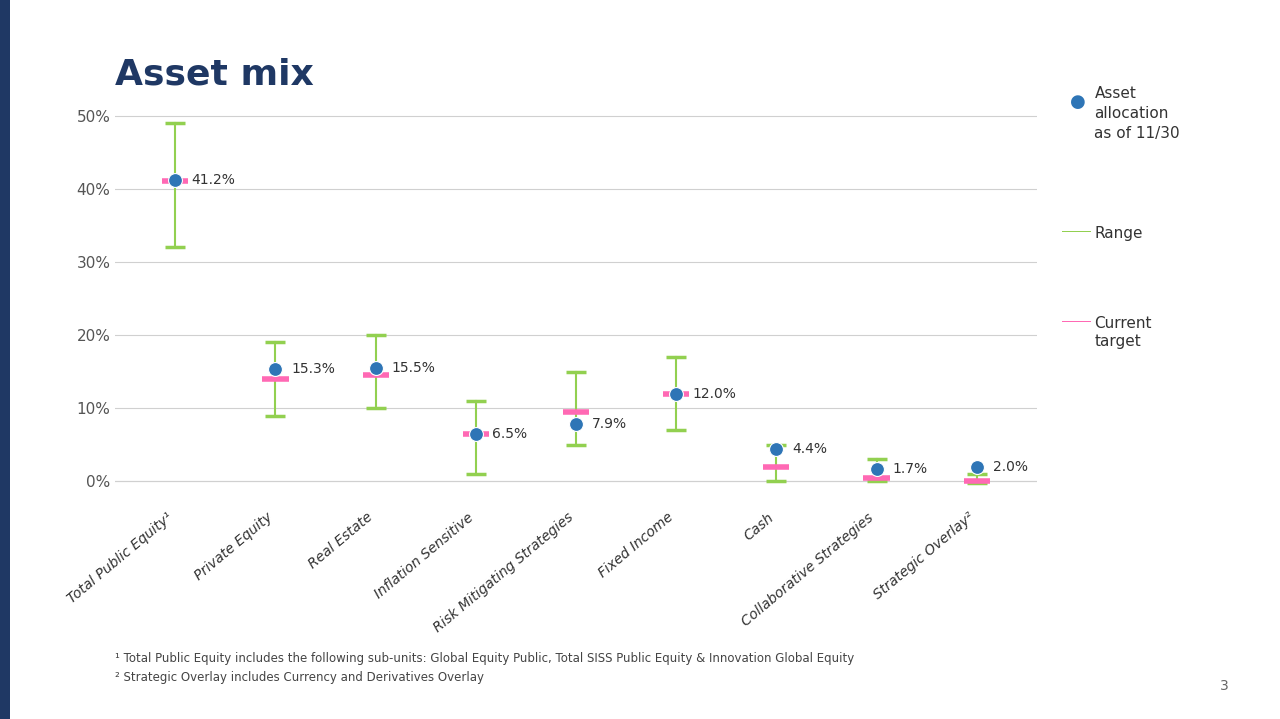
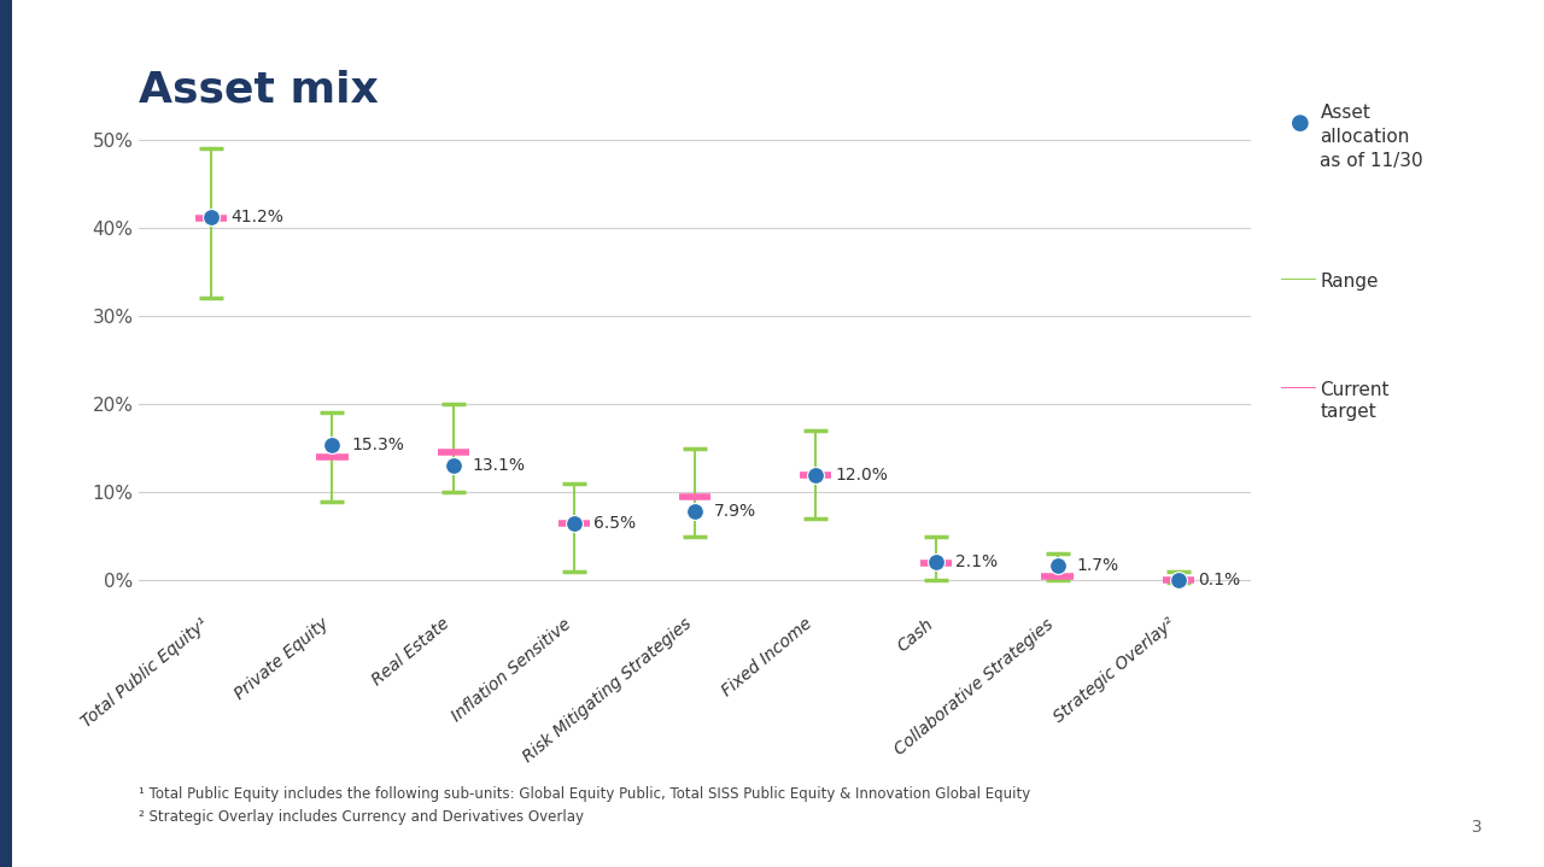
Real Estate: 15.5% -> 13.1%
Cash: 4.4% -> 2.1%
Strategic Overlay²: 2.0% -> 0.1%
